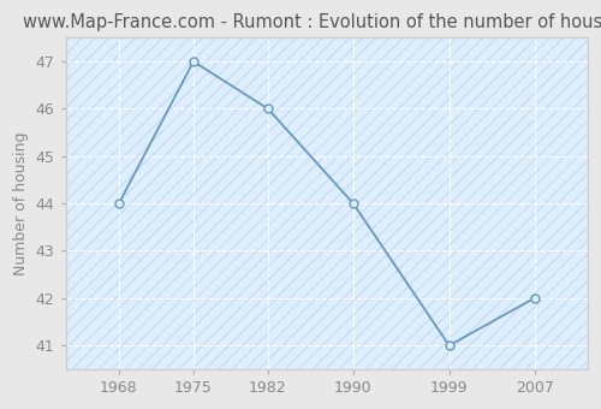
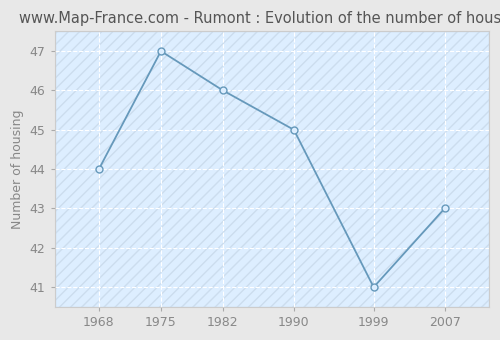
1990: 44 -> 45
2007: 42 -> 43
